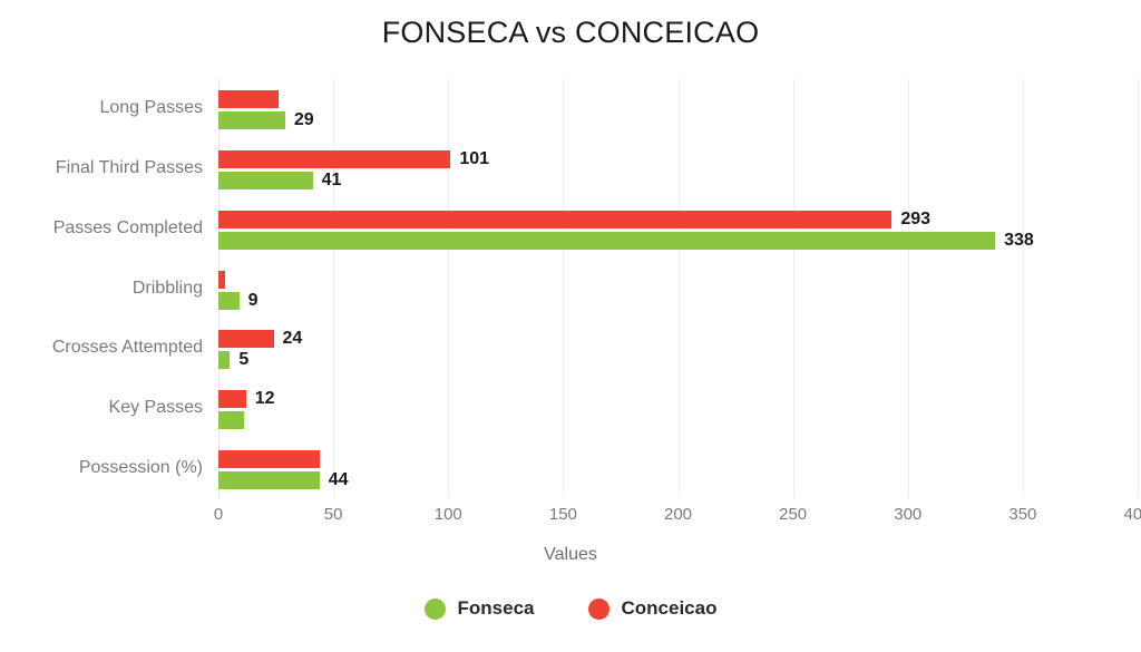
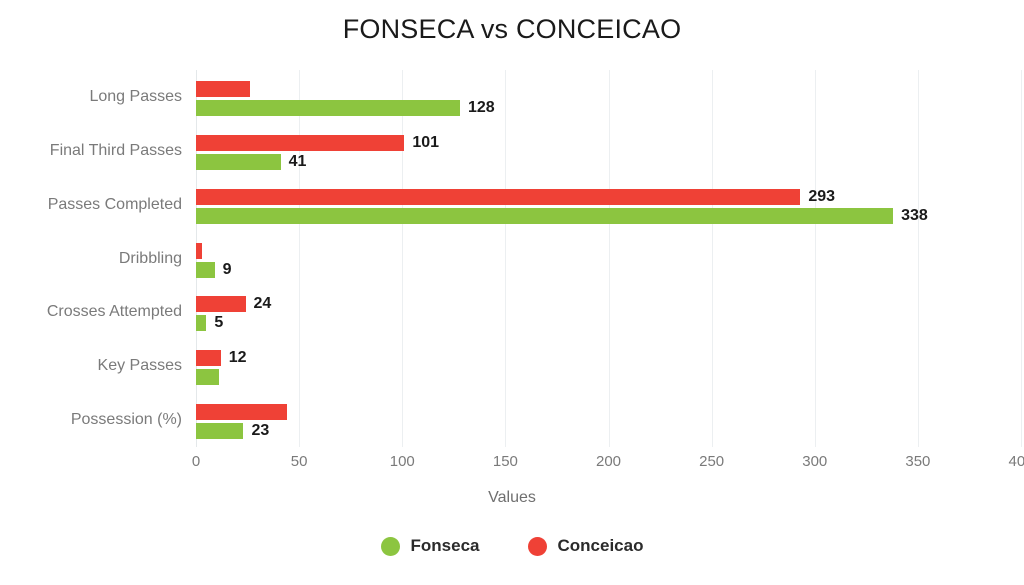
Fonseca/Long Passes: 29 -> 128
Fonseca/Possession (%): 44 -> 23
